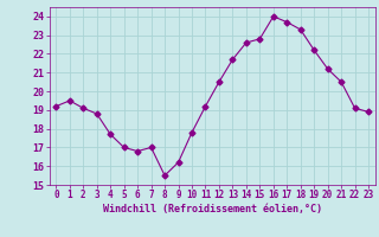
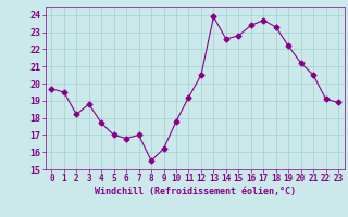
0: 19.2 -> 19.7
2: 19.1 -> 18.2
13: 21.7 -> 23.9
16: 24.0 -> 23.4
